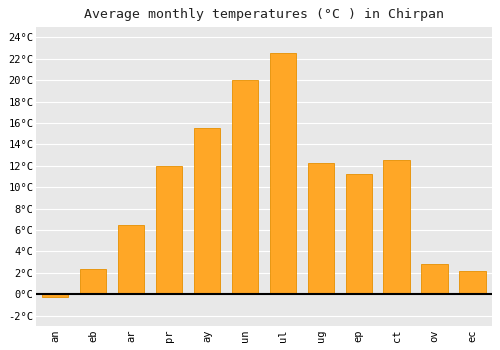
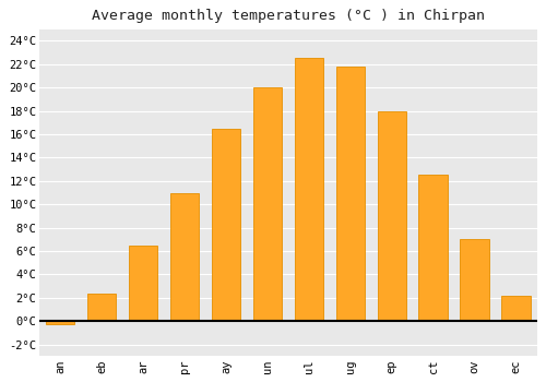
pr: 12.0°C -> 11.0°C
ay: 15.5°C -> 16.5°C
ug: 12.3°C -> 21.8°C
ep: 11.2°C -> 18.0°C
ov: 2.8°C -> 7.0°C
